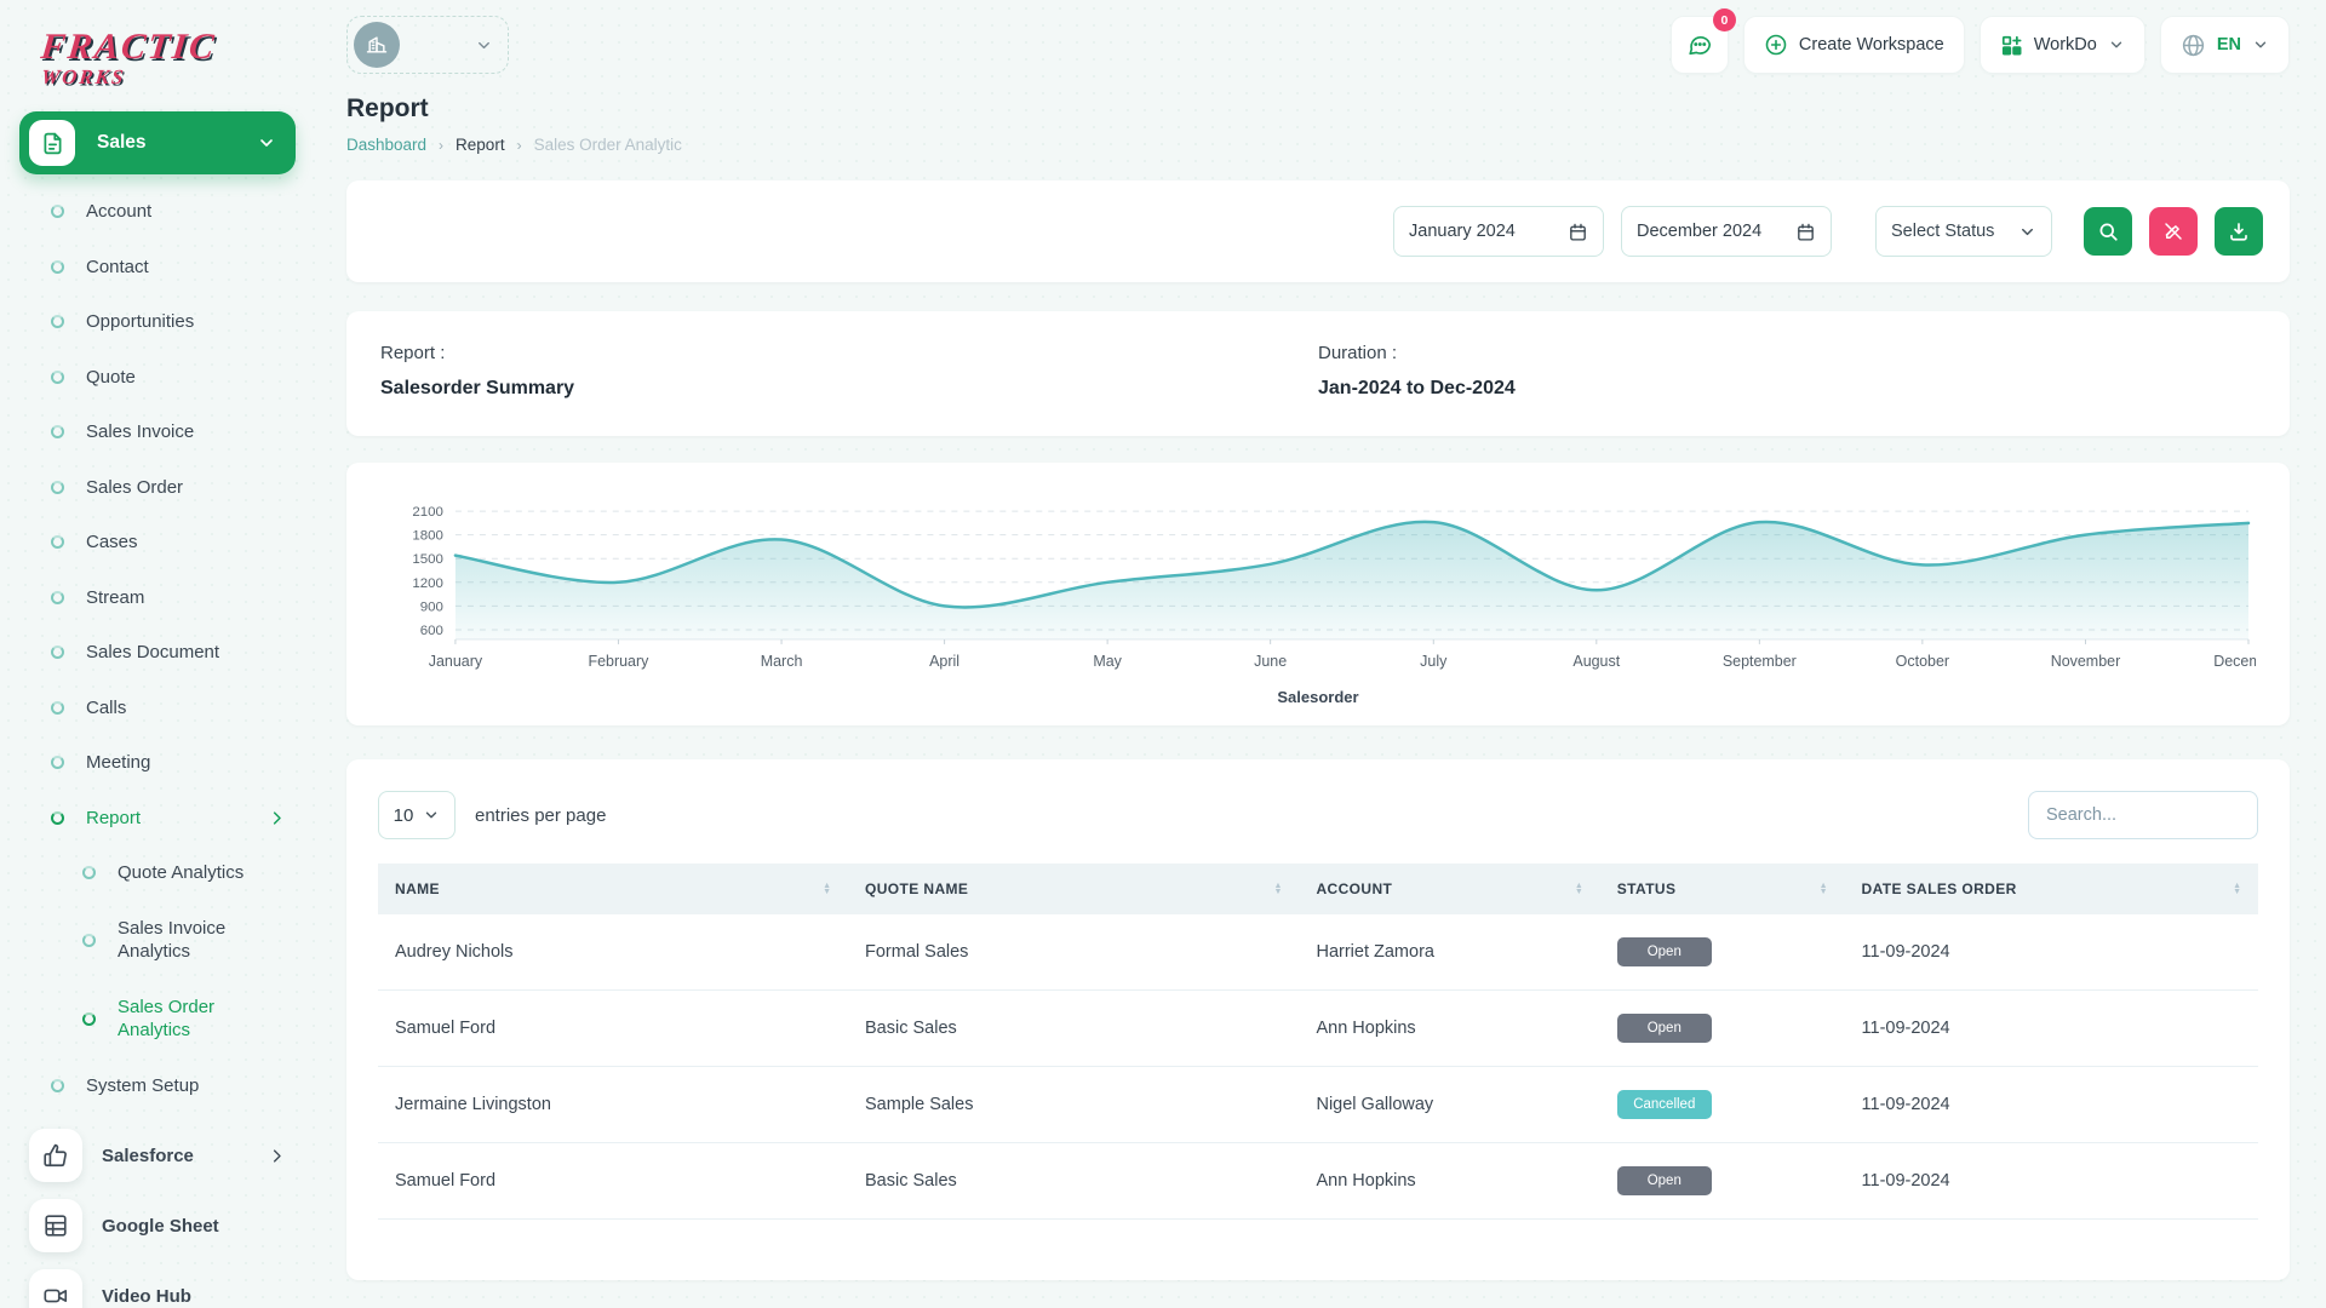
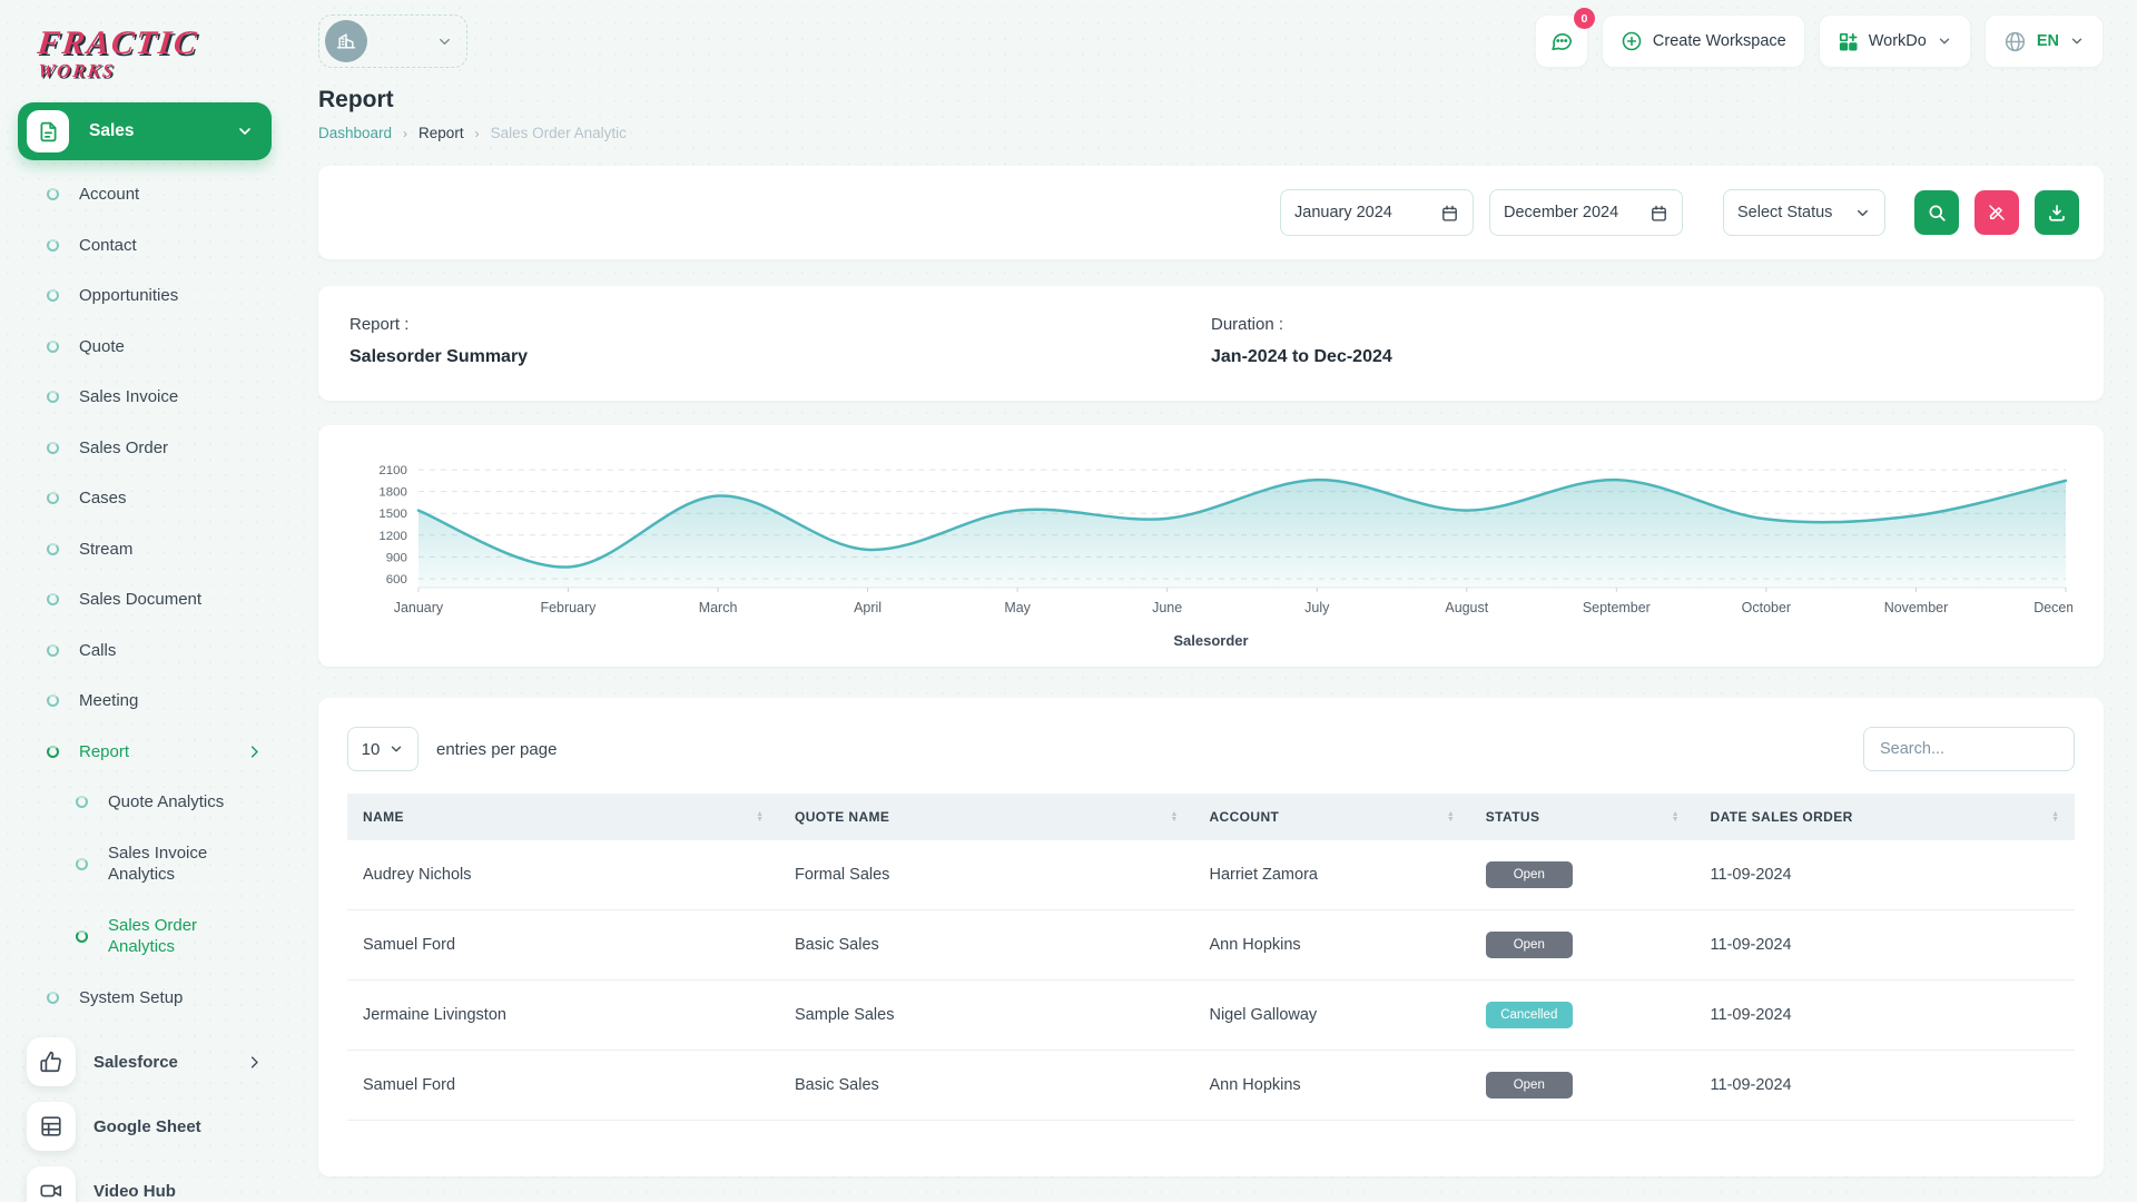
February: 1200 -> 800
April: 900 -> 1000
May: 1200 -> 1500
August: 1100 -> 1500
November: 1800 -> 1500
